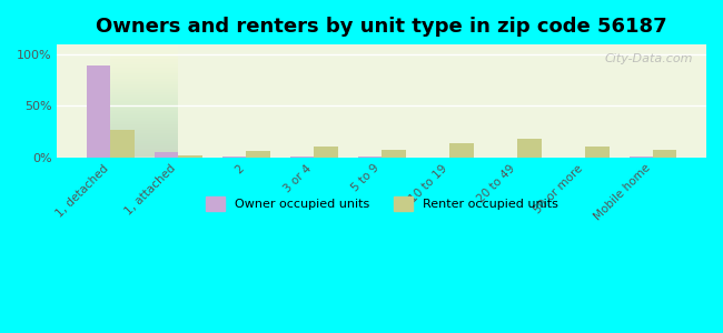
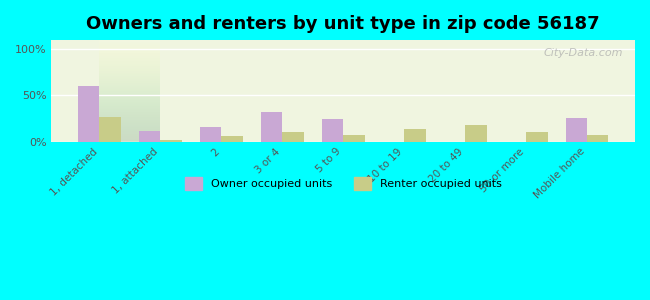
Owner occupied units/1, detached: 90% -> 60%
Owner occupied units/1, attached: 5% -> 12%
Owner occupied units/2: 0% -> 16%
Owner occupied units/3 or 4: 0% -> 32%
Owner occupied units/5 to 9: 0% -> 24%
Owner occupied units/Mobile home: 1% -> 26%
